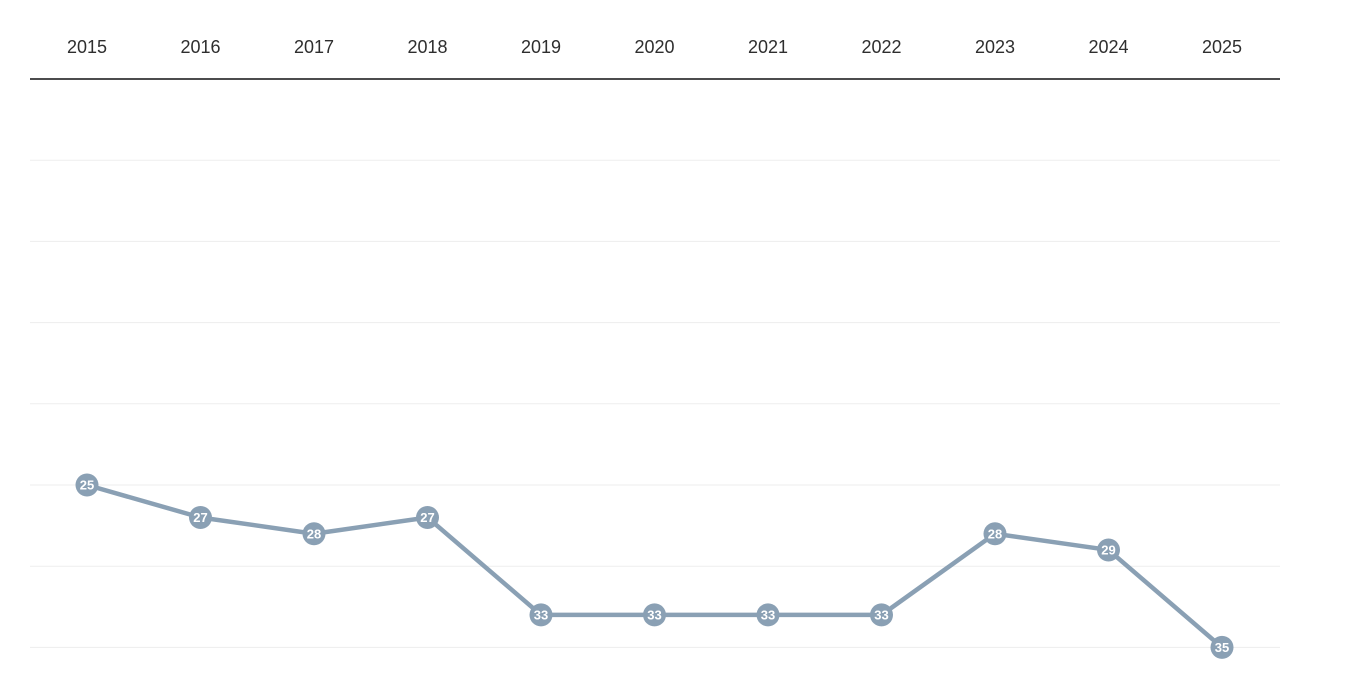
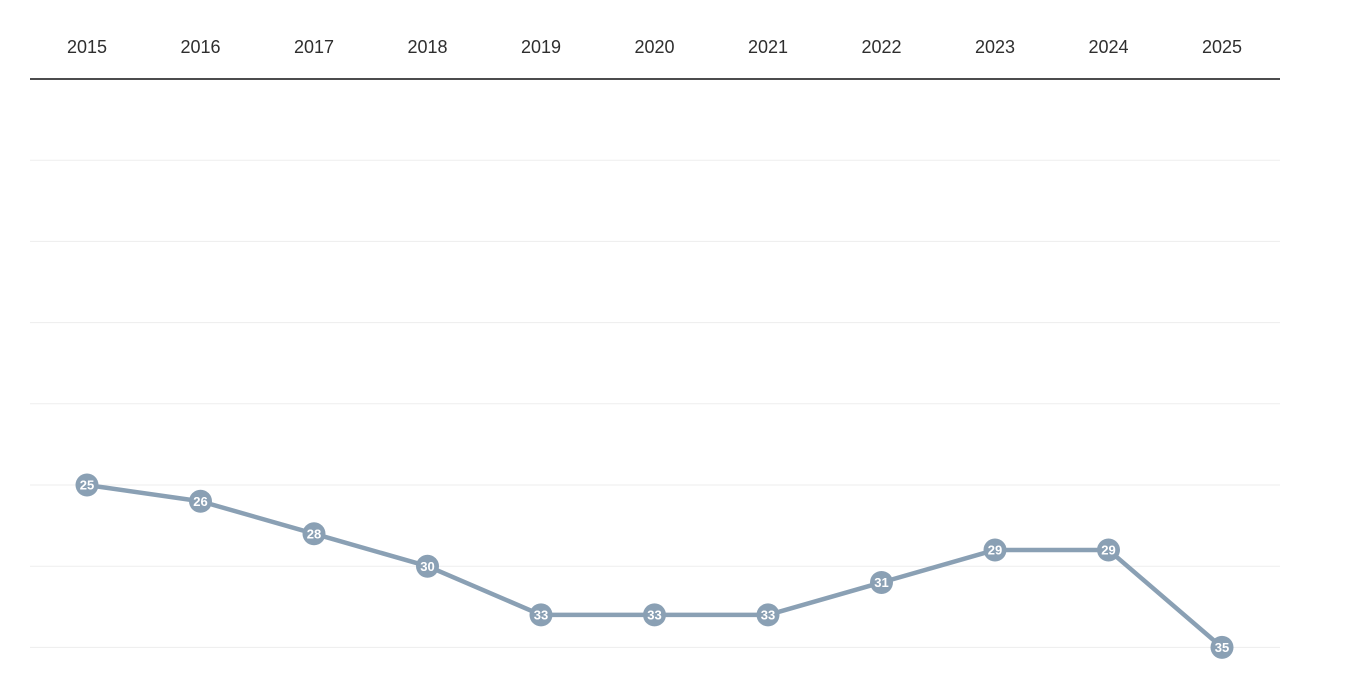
2016: 27 -> 26
2018: 27 -> 30
2022: 33 -> 31
2023: 28 -> 29
